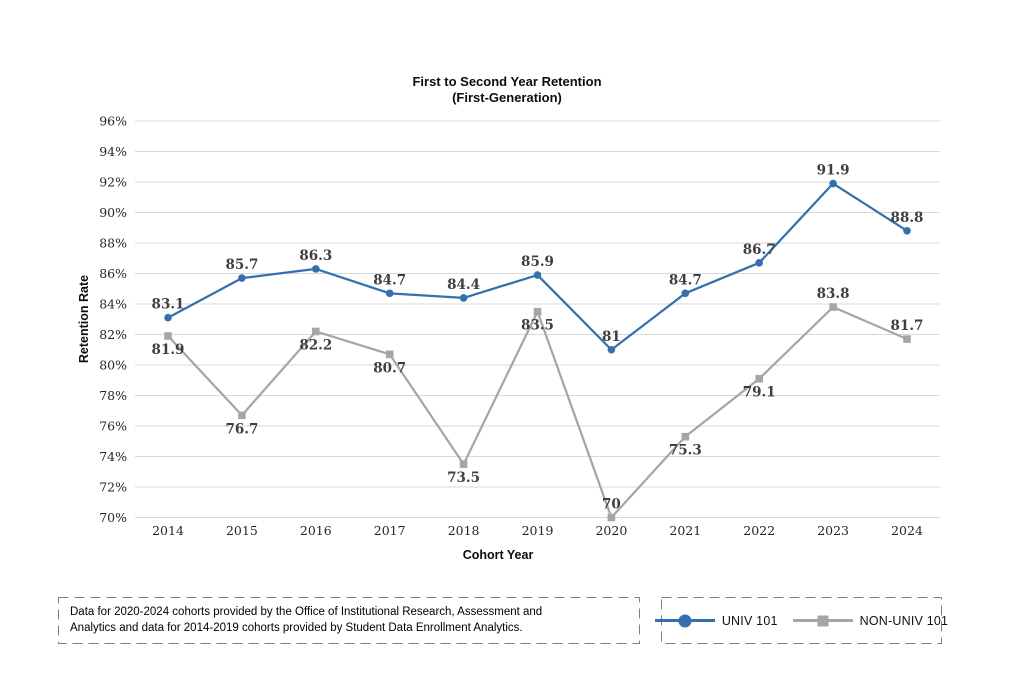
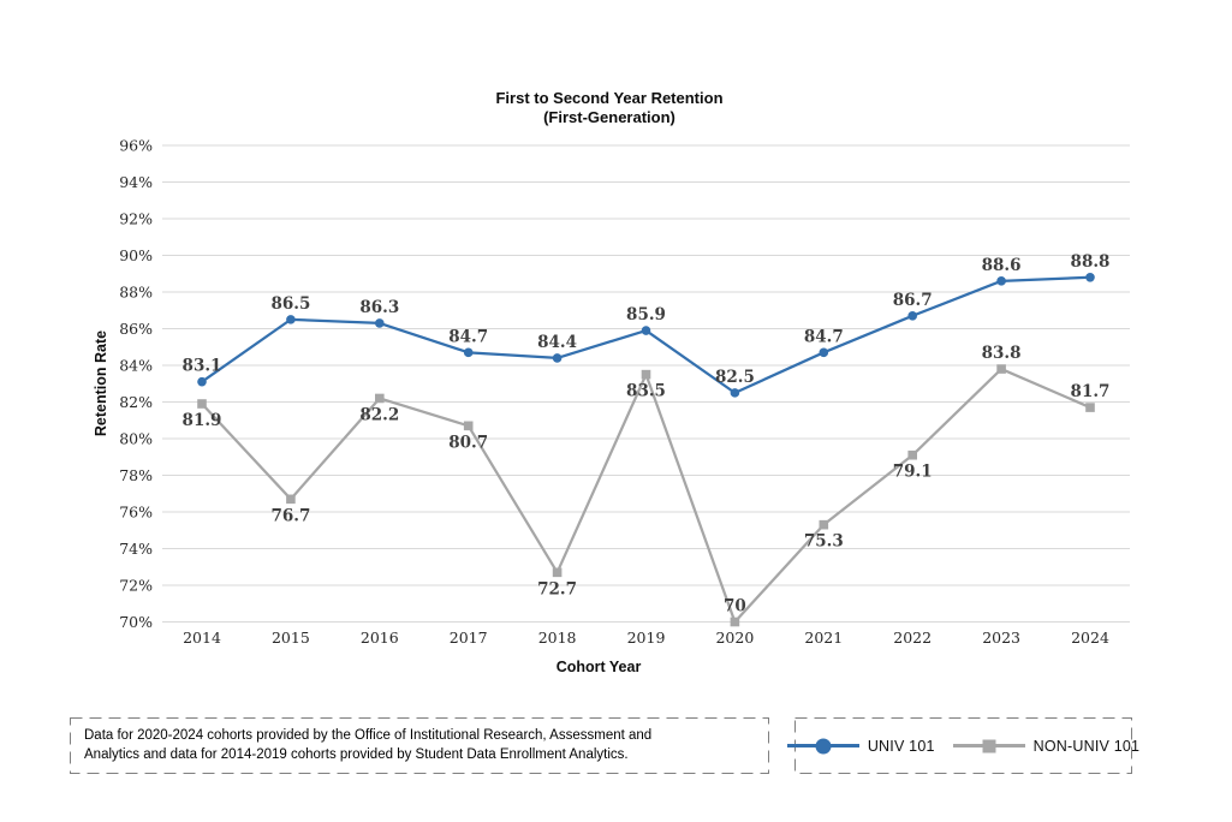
UNIV 101/2015: 85.7 -> 86.5
NON-UNIV 101/2018: 73.5 -> 72.7
UNIV 101/2020: 81 -> 82.5
UNIV 101/2023: 91.9 -> 88.6
